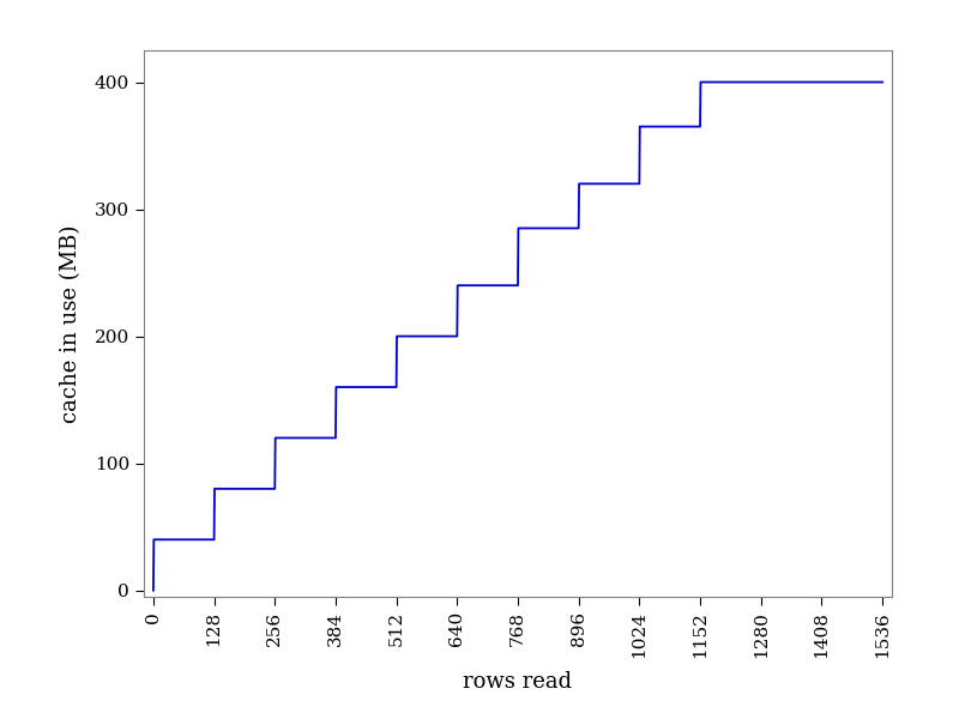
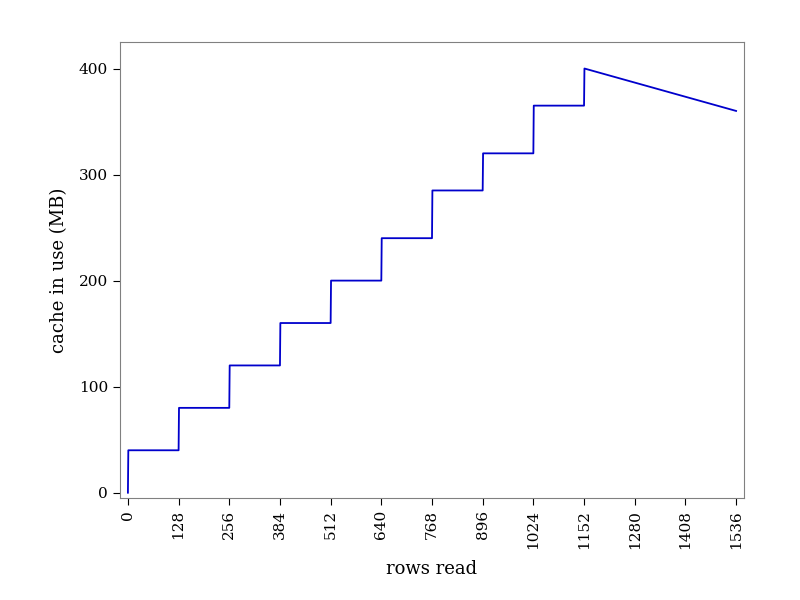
1536: 400 -> 360
